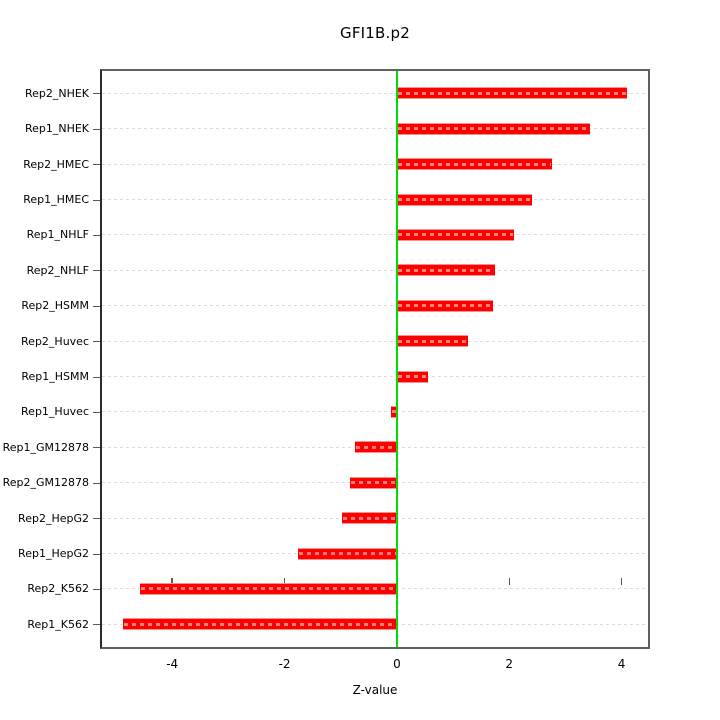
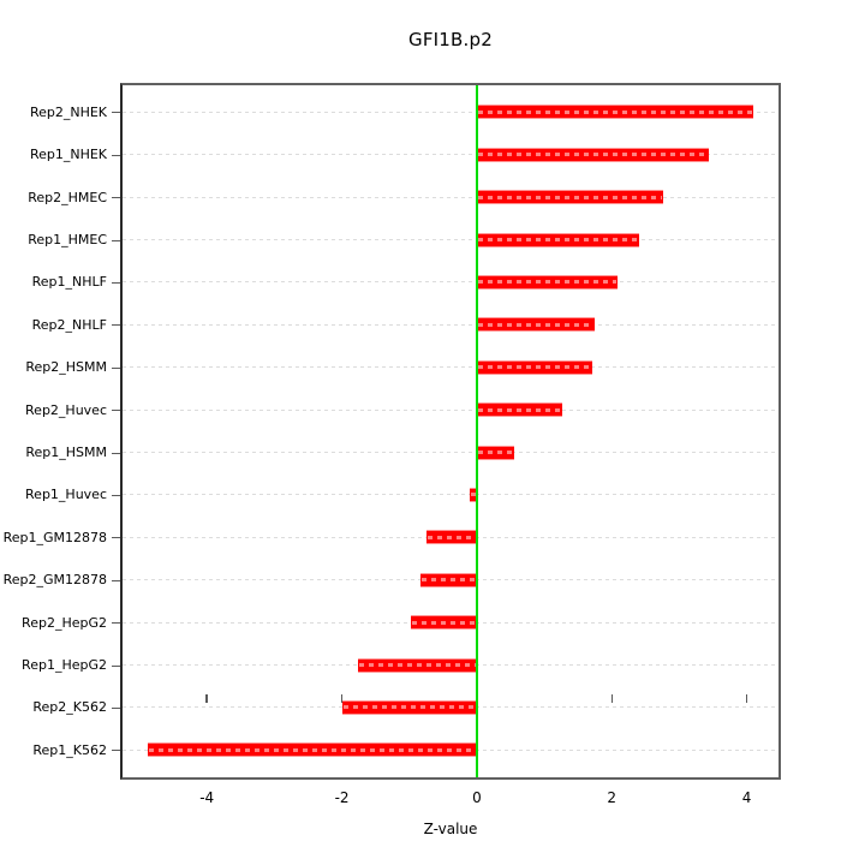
Rep2_K562: -4.6 -> -2.0
